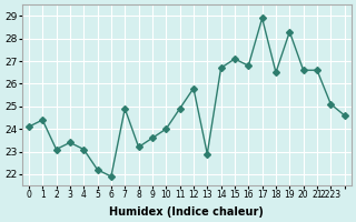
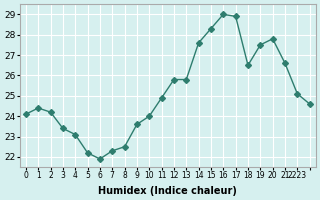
2: 23.1 -> 24.2
7: 24.9 -> 22.3
8: 23.2 -> 22.5
13: 22.9 -> 25.8
14: 26.7 -> 27.6
15: 27.1 -> 28.3
16: 26.8 -> 29.0
19: 28.3 -> 27.5
20: 26.6 -> 27.8
